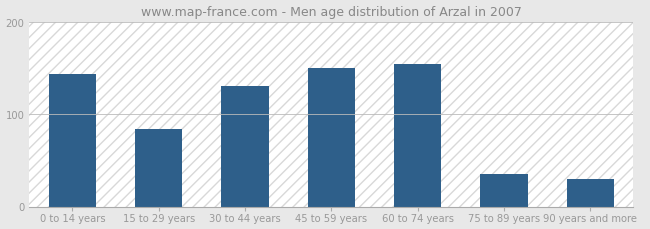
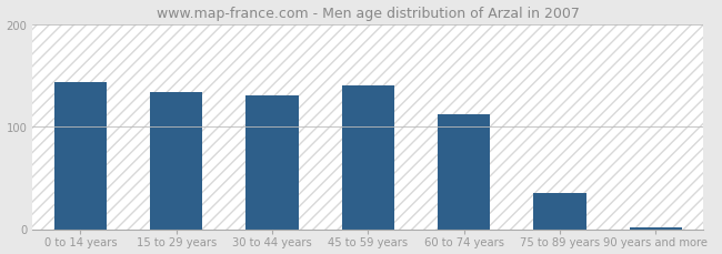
15 to 29 years: 84 -> 133
45 to 59 years: 150 -> 140
60 to 74 years: 154 -> 112
90 years and more: 30 -> 2
